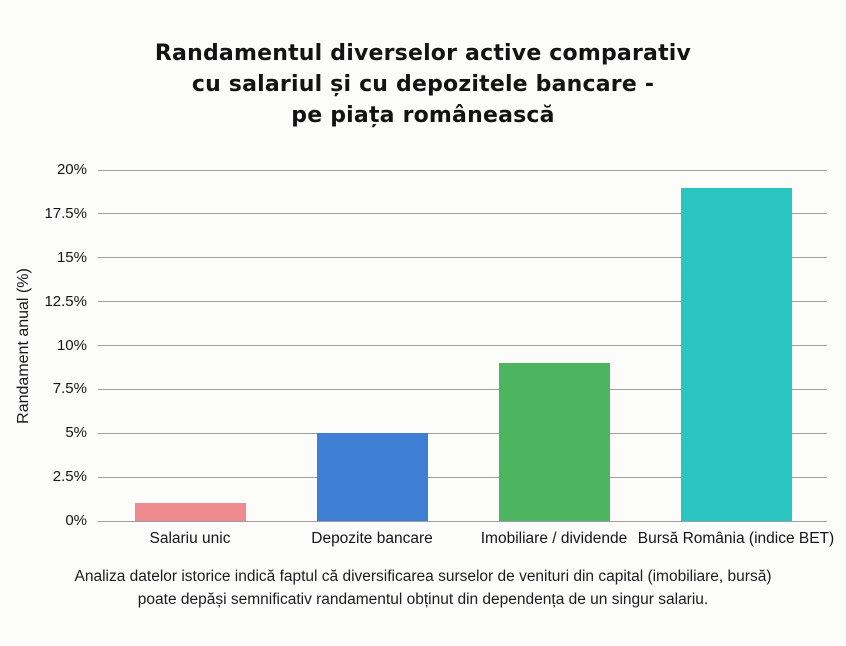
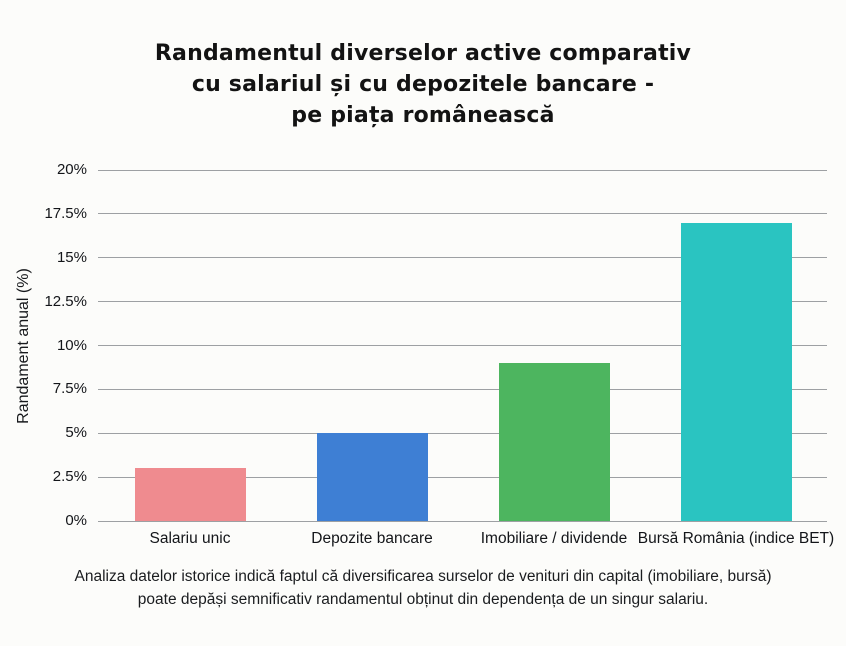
Salariu unic: 1% -> 3%
Bursă România (indice BET): 19% -> 17%
